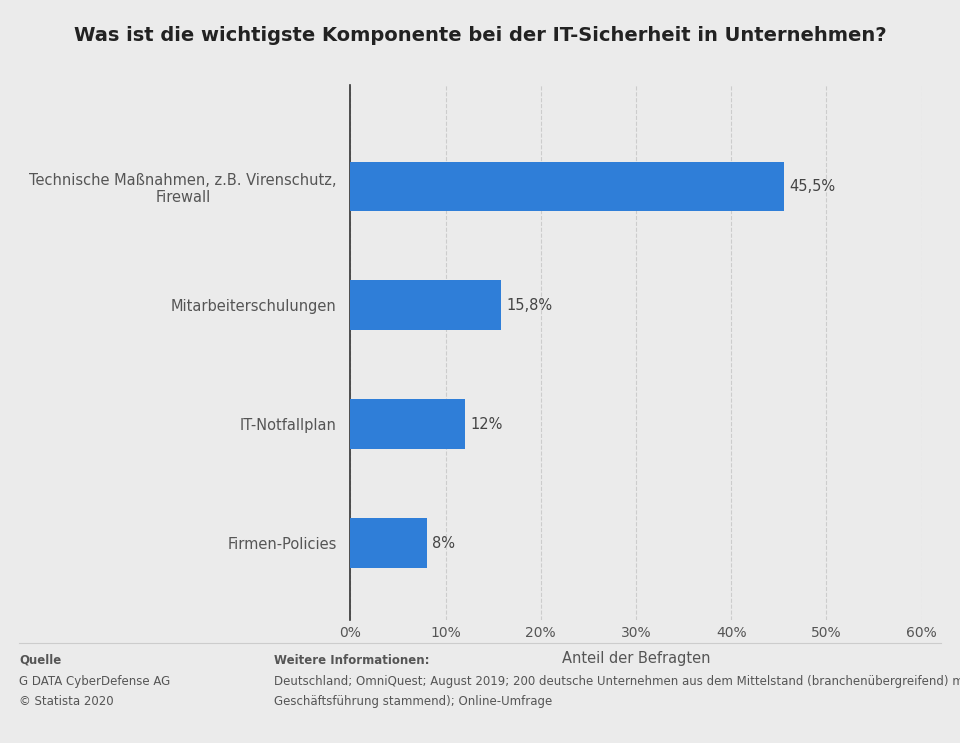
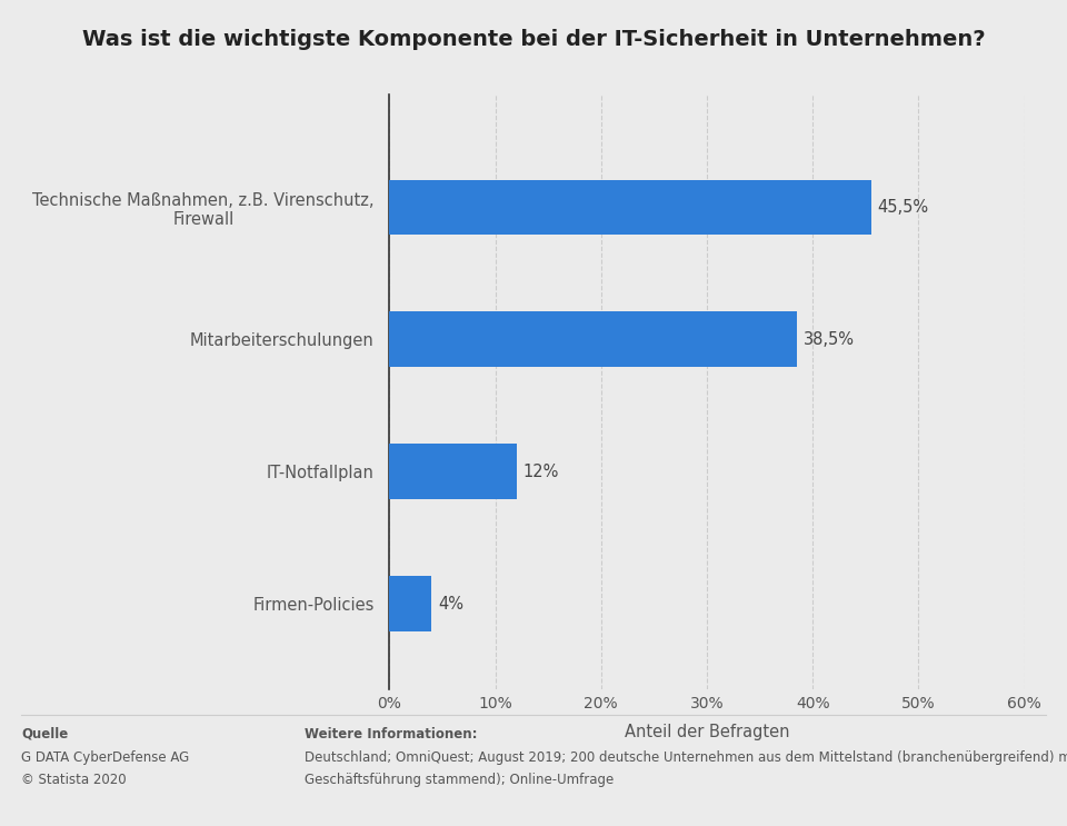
Mitarbeiterschulungen: 15,8% -> 38,5%
Firmen-Policies: 8% -> 4%
